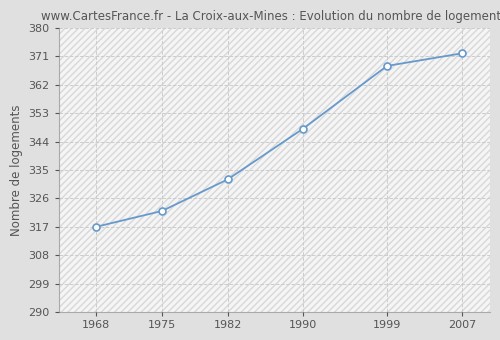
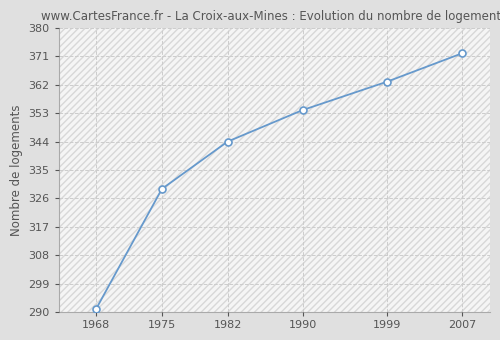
1968: 317 -> 291
1975: 322 -> 329
1982: 332 -> 344
1990: 348 -> 354
1999: 368 -> 363
